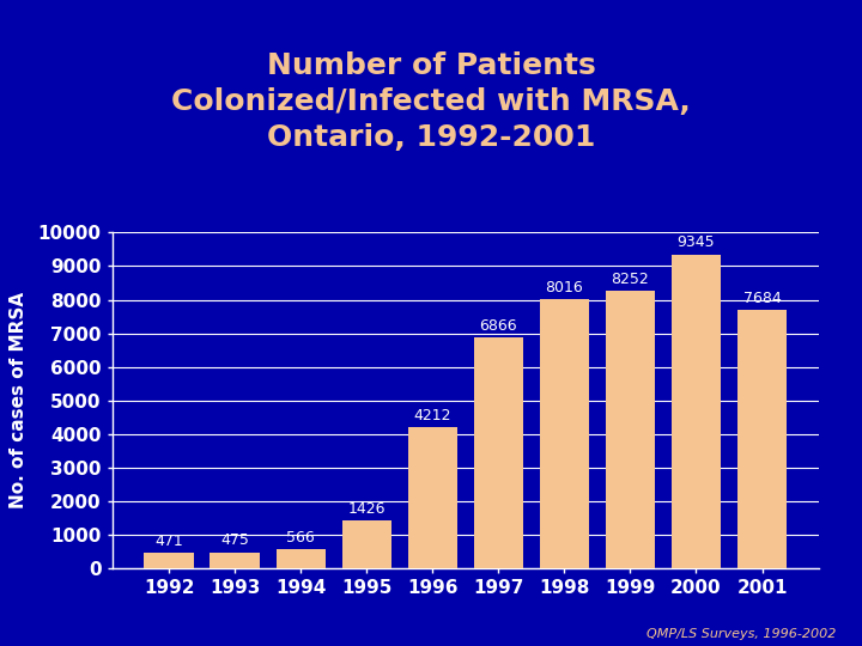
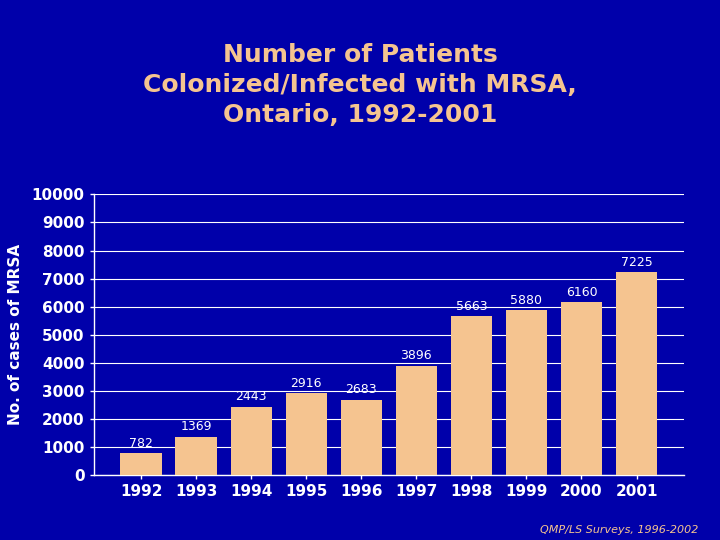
1992: 471 -> 782
1993: 475 -> 1369
1994: 566 -> 2443
1995: 1426 -> 2916
1996: 4212 -> 2683
1997: 6866 -> 3896
1998: 8016 -> 5663
1999: 8252 -> 5880
2000: 9345 -> 6160
2001: 7684 -> 7225
